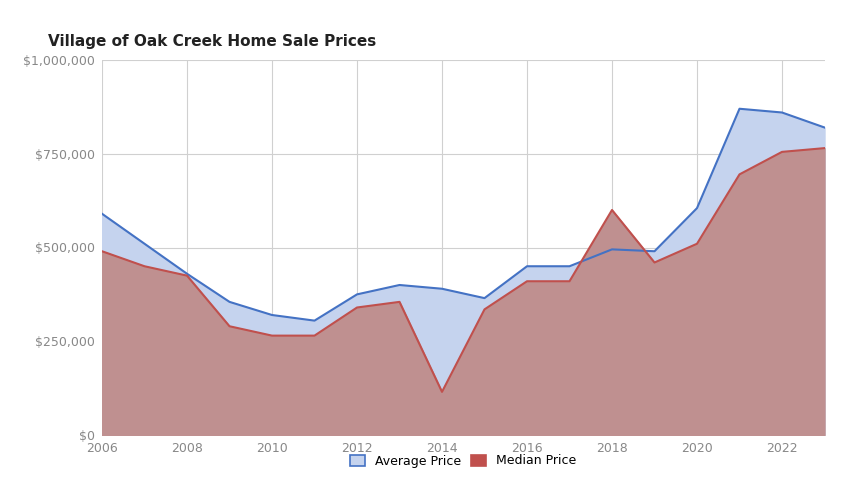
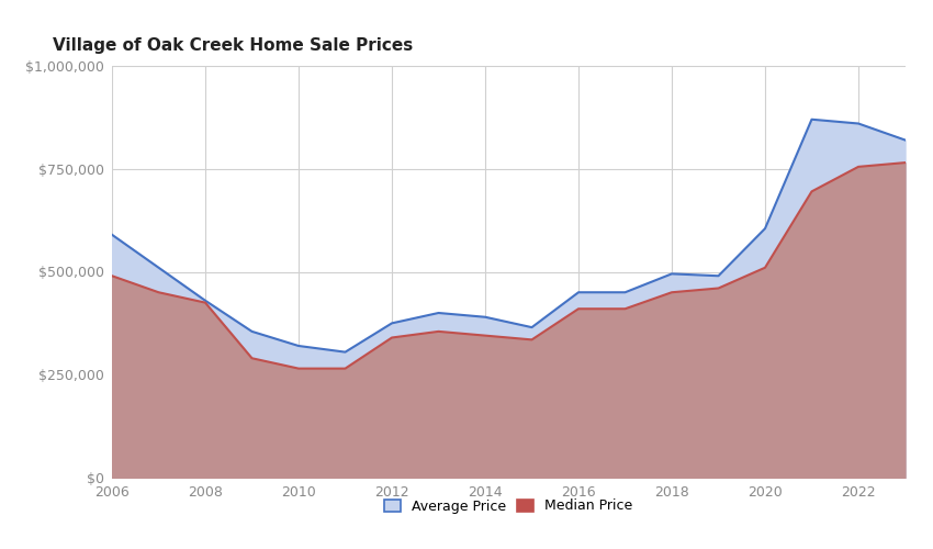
Median Price/2014: $115,000 -> $345,000
Median Price/2018: $600,000 -> $450,000
